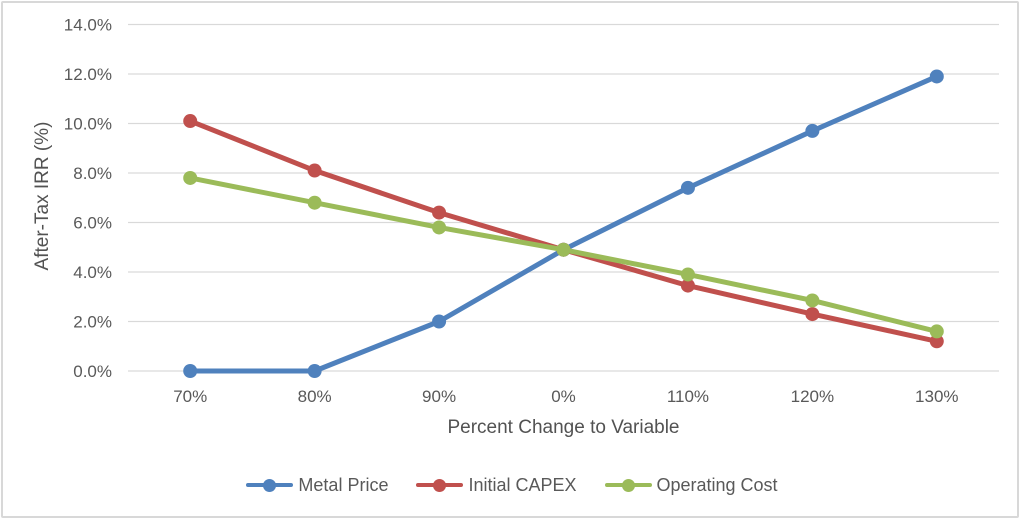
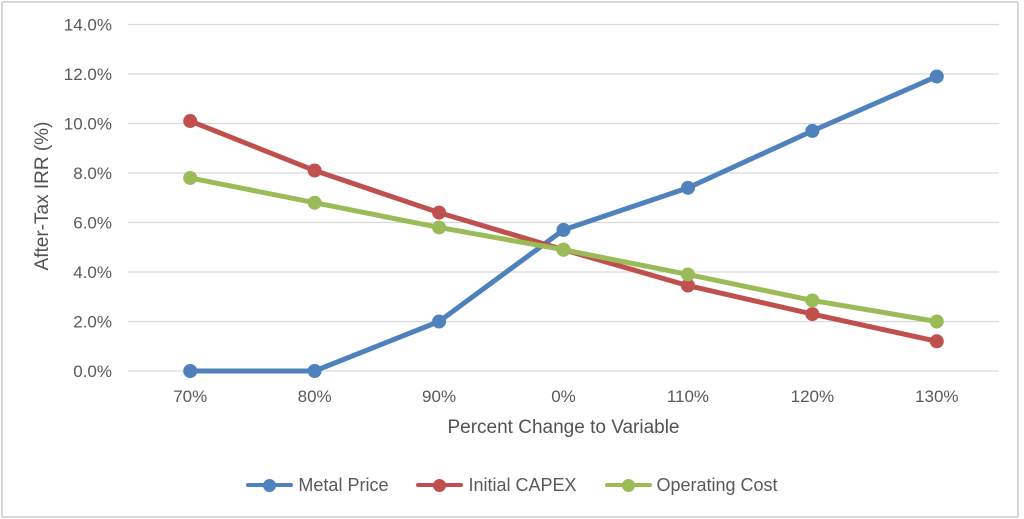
Metal Price/0%: 4.9% -> 5.7%
Operating Cost/130%: 1.6% -> 2.0%
